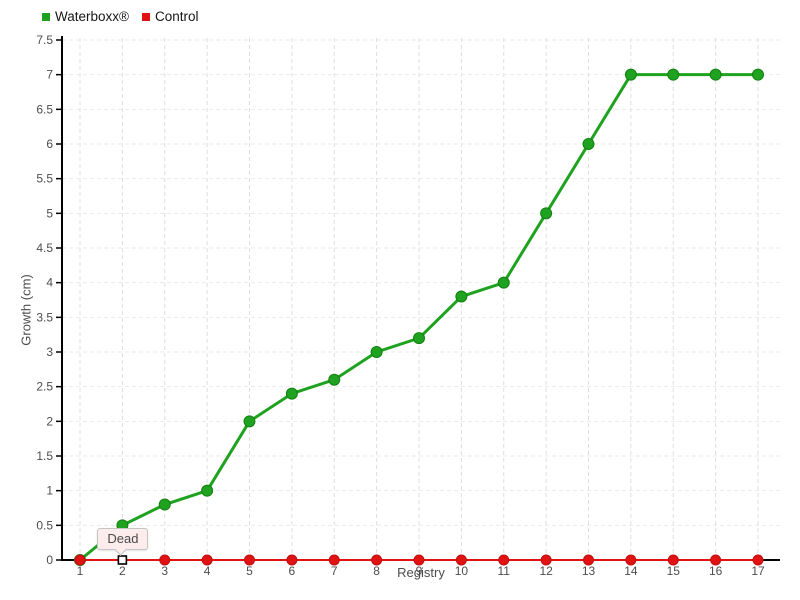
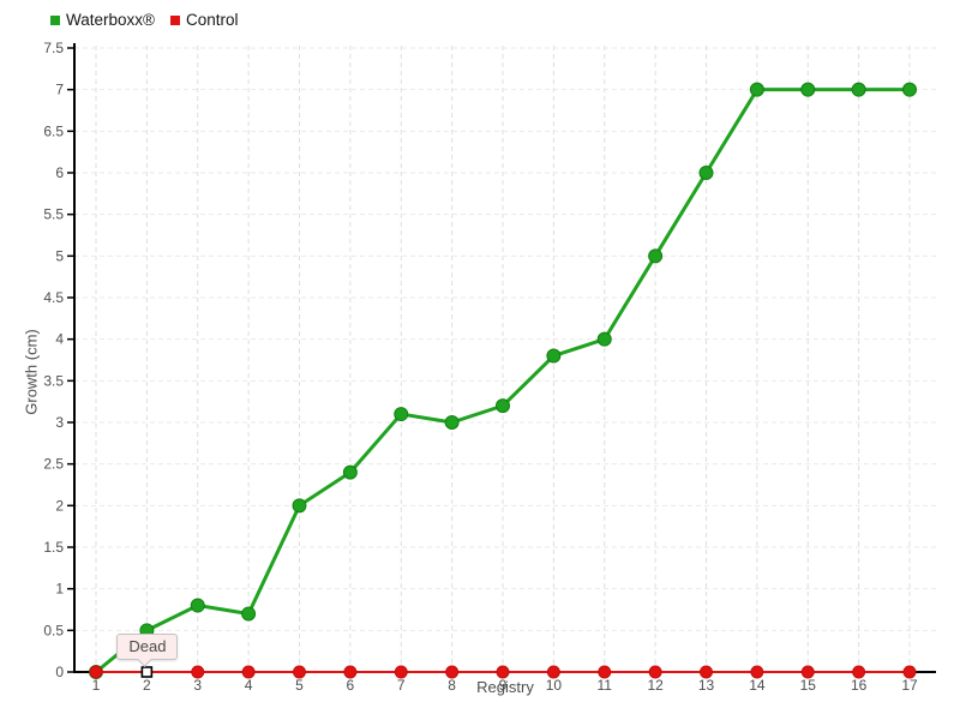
Waterboxx®/4: 1.0 -> 0.7
Waterboxx®/7: 2.6 -> 3.1
